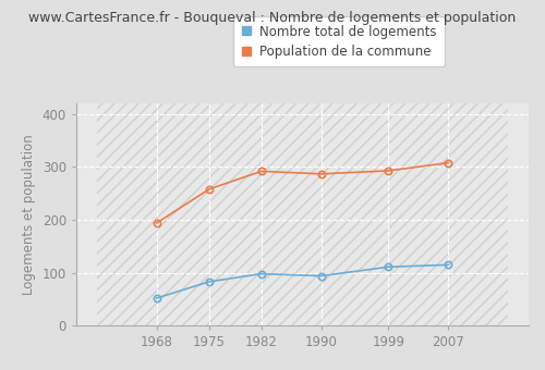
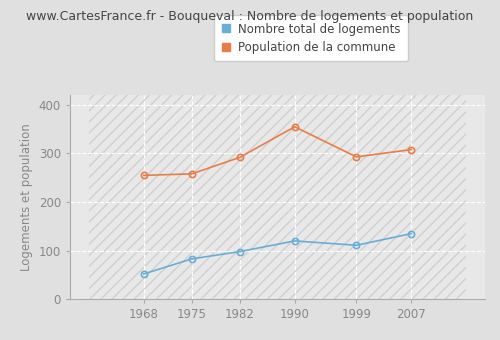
Population de la commune/1968: 194 -> 255
Nombre total de logements/1990: 94 -> 120
Population de la commune/1990: 287 -> 355
Nombre total de logements/2007: 115 -> 135
